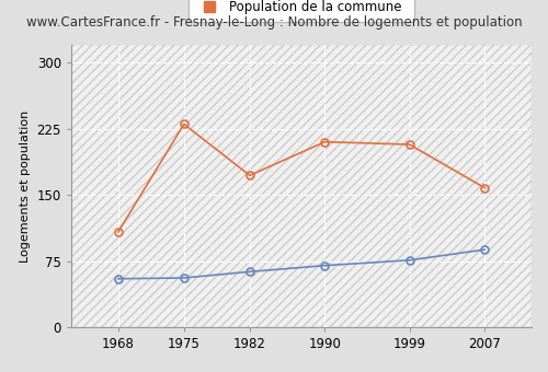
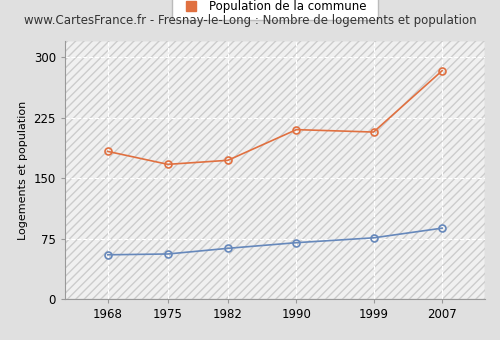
Population de la commune/1968: 108 -> 183
Population de la commune/1975: 230 -> 167
Population de la commune/2007: 158 -> 283
